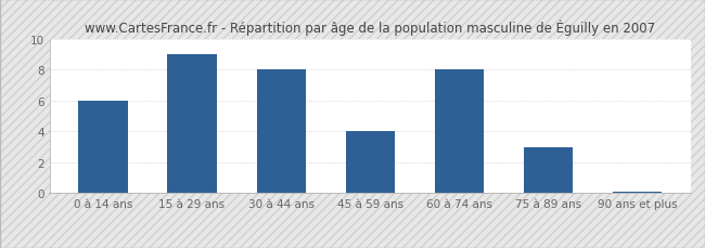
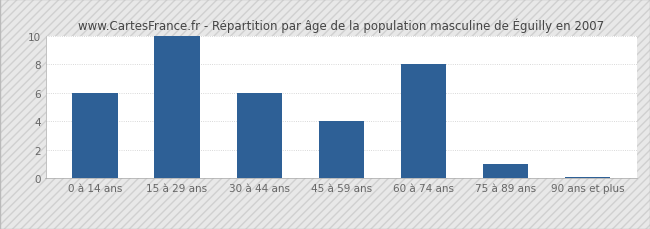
15 à 29 ans: 9.0 -> 10.0
30 à 44 ans: 8.0 -> 6.0
75 à 89 ans: 3.0 -> 1.0
